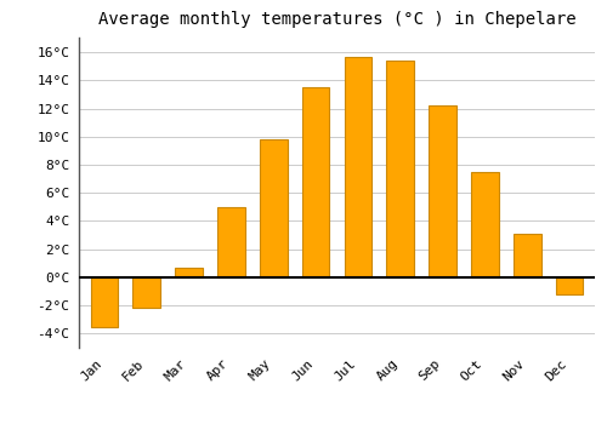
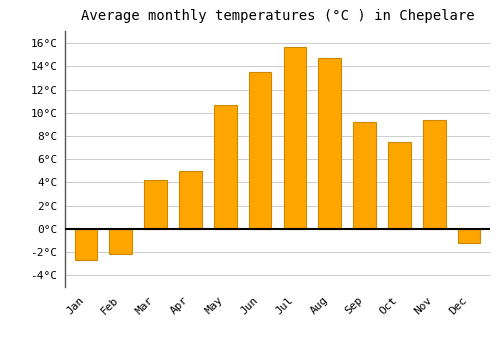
Jan: -3.5°C -> -2.7°C
Mar: 0.7°C -> 4.2°C
May: 9.8°C -> 10.7°C
Aug: 15.4°C -> 14.7°C
Sep: 12.2°C -> 9.2°C
Nov: 3.1°C -> 9.4°C
